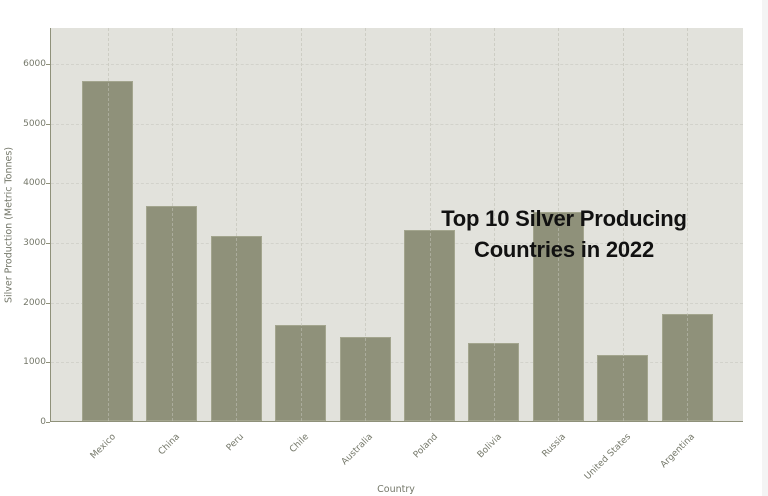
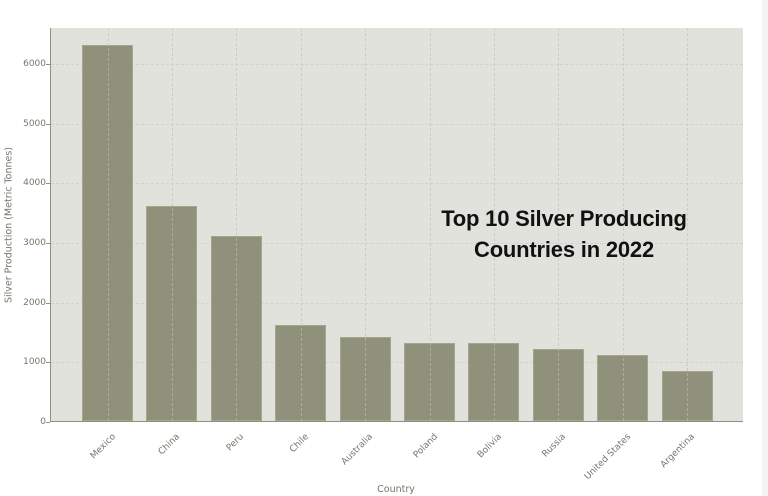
Mexico: 5700 -> 6300
Poland: 3200 -> 1300
Russia: 3500 -> 1200
Argentina: 1800 -> 800
